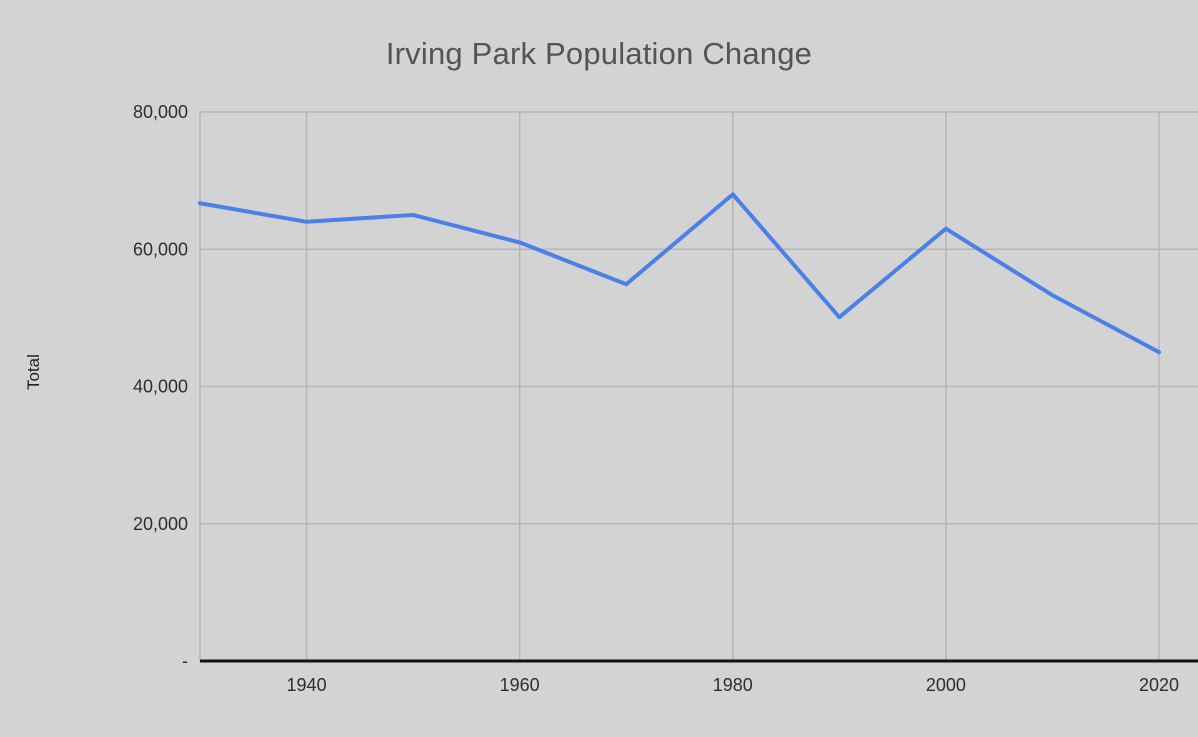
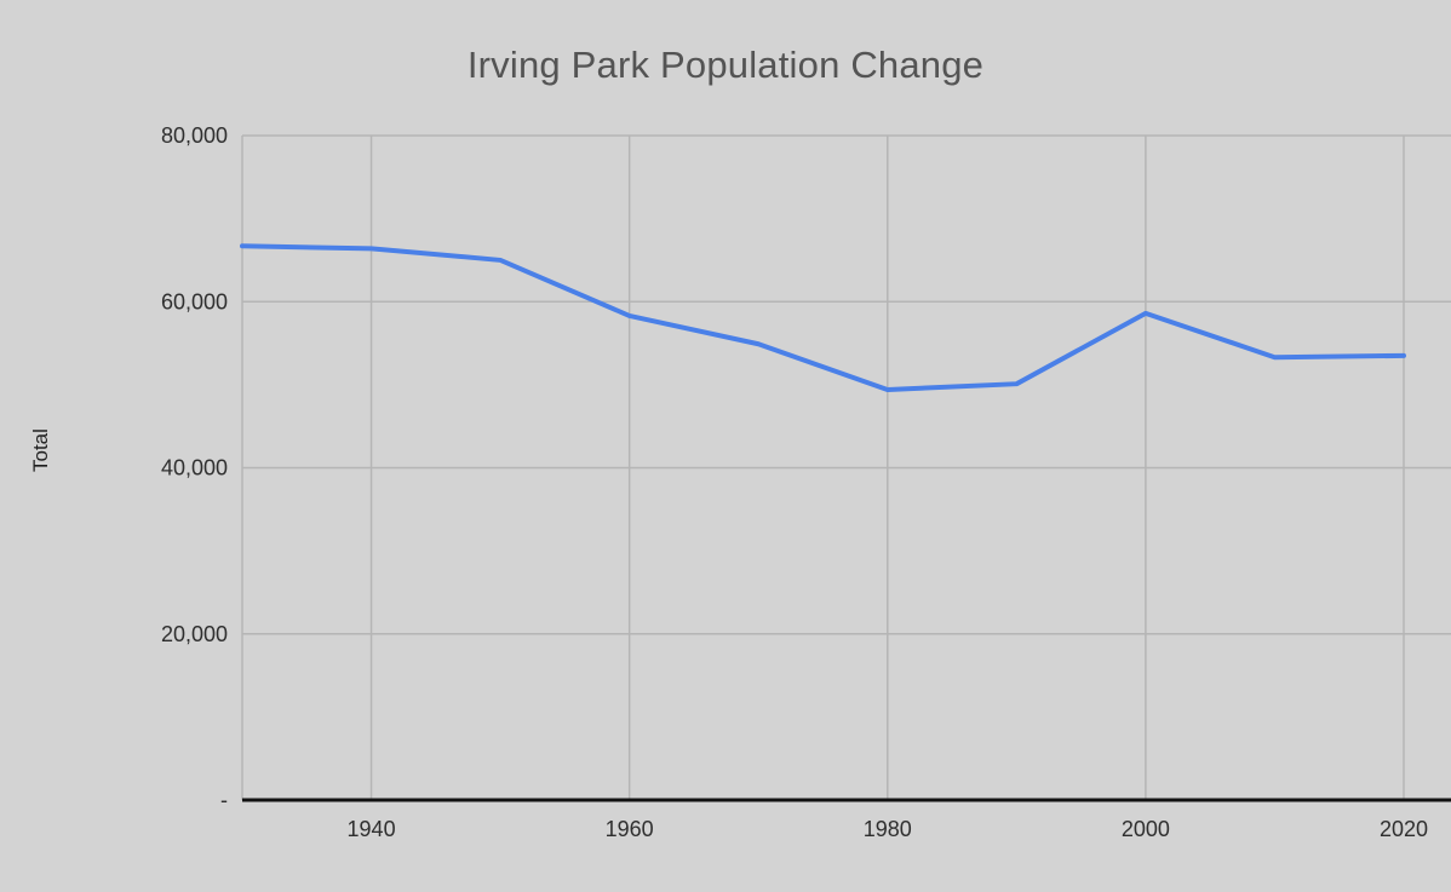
1940: 64000 -> 66000
1960: 61000 -> 58000
1980: 68000 -> 49000
2000: 63000 -> 59000
2020: 45000 -> 54000
